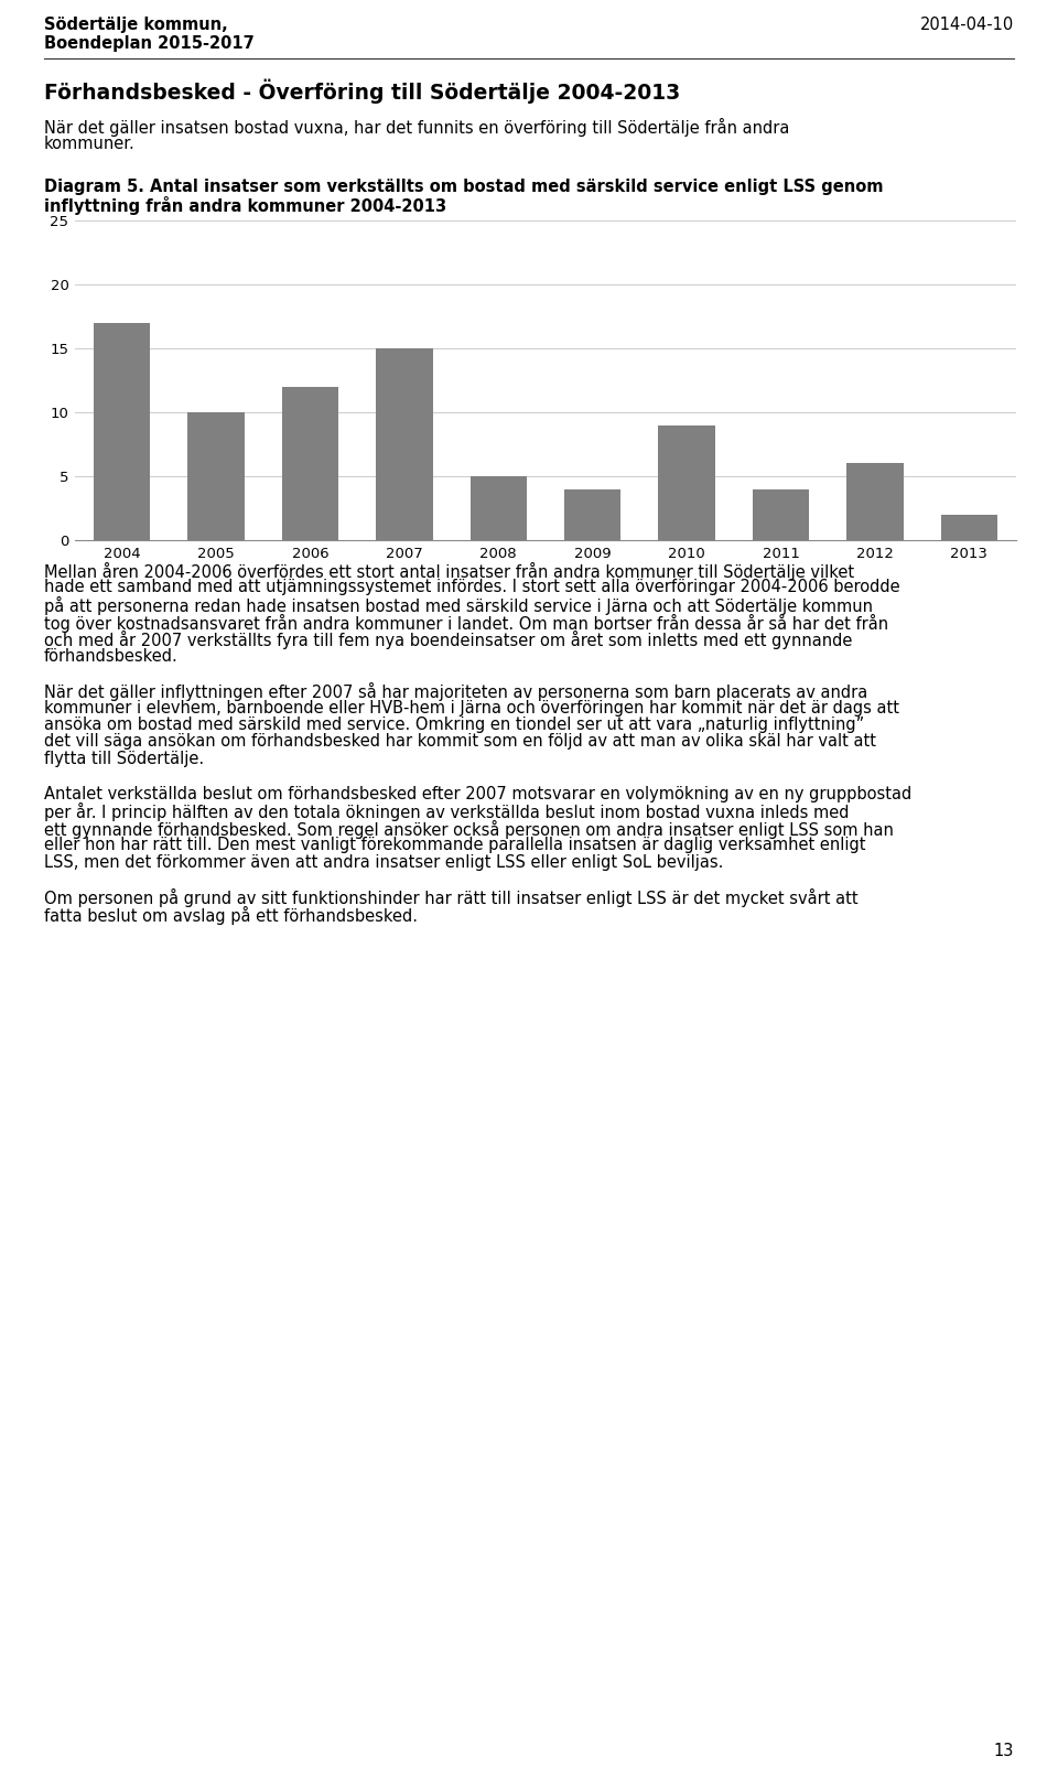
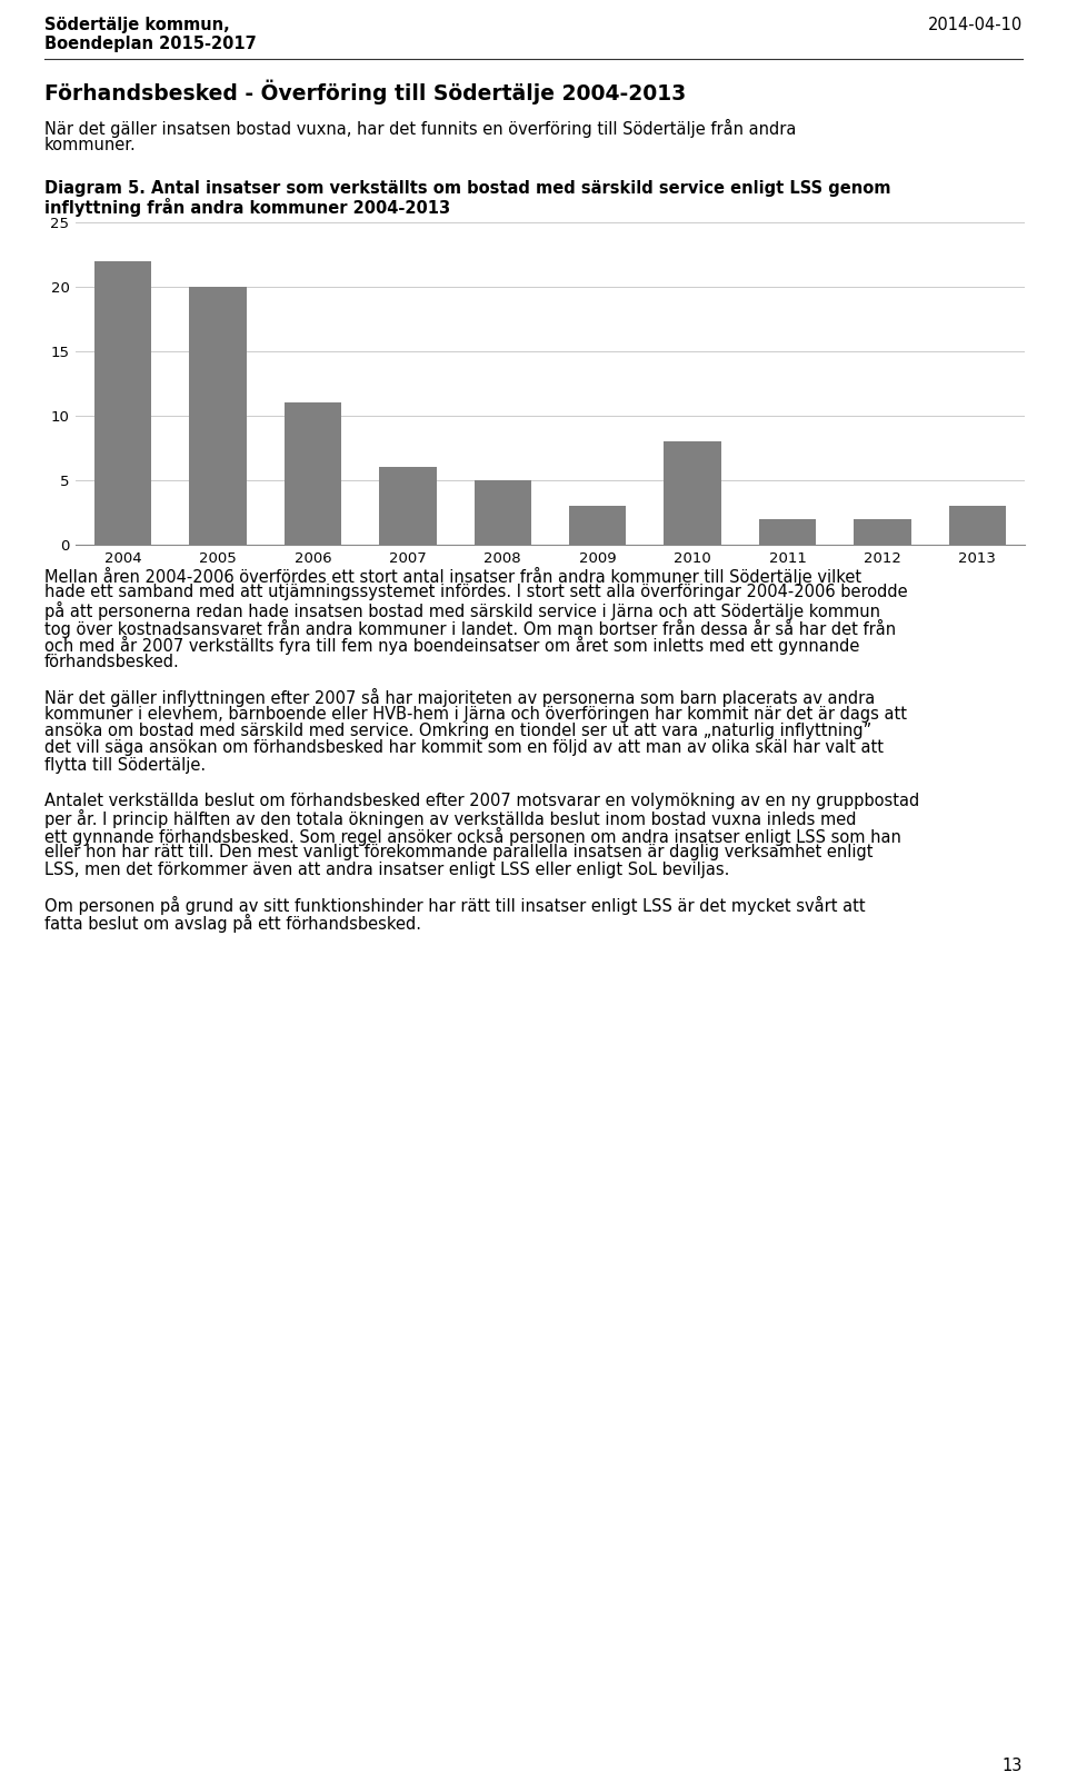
2004: 17 -> 22
2005: 10 -> 20
2006: 12 -> 11
2007: 15 -> 6
2009: 4 -> 3
2010: 9 -> 8
2011: 4 -> 2
2012: 6 -> 2
2013: 2 -> 3
